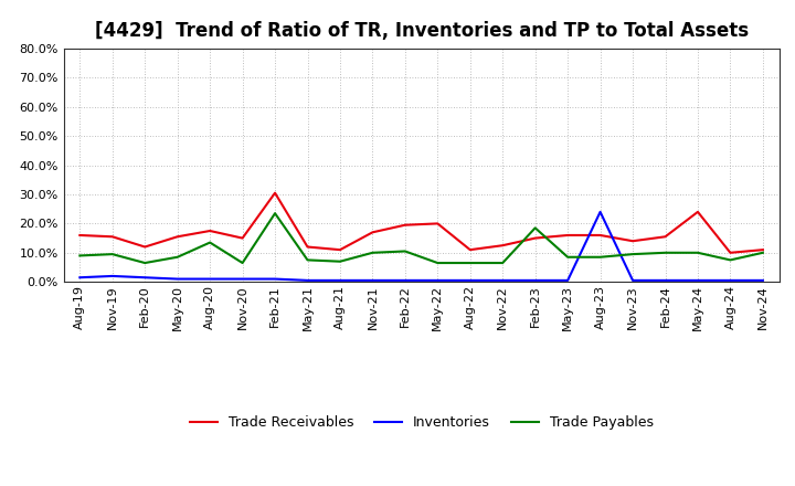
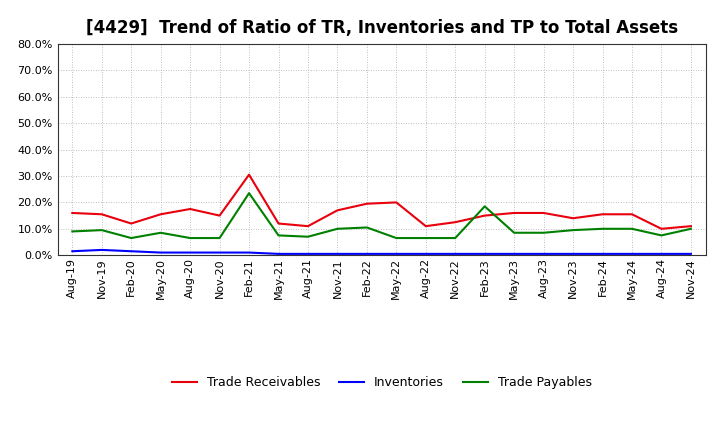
Trade Payables/Aug-20: 13.5% -> 6.5%
Inventories/Aug-23: 24.0% -> 0.5%
Trade Receivables/May-24: 24.0% -> 15.5%
